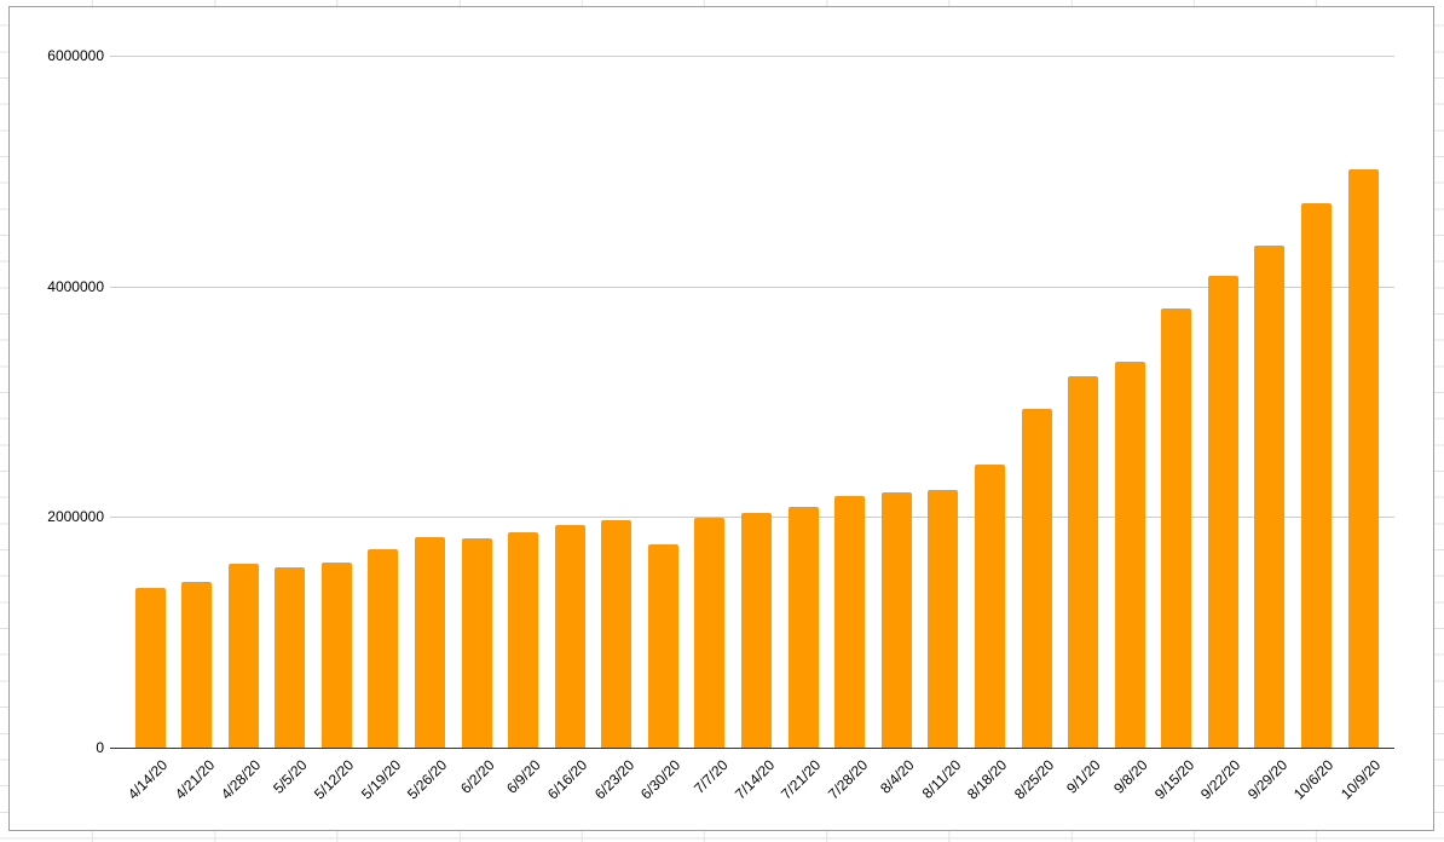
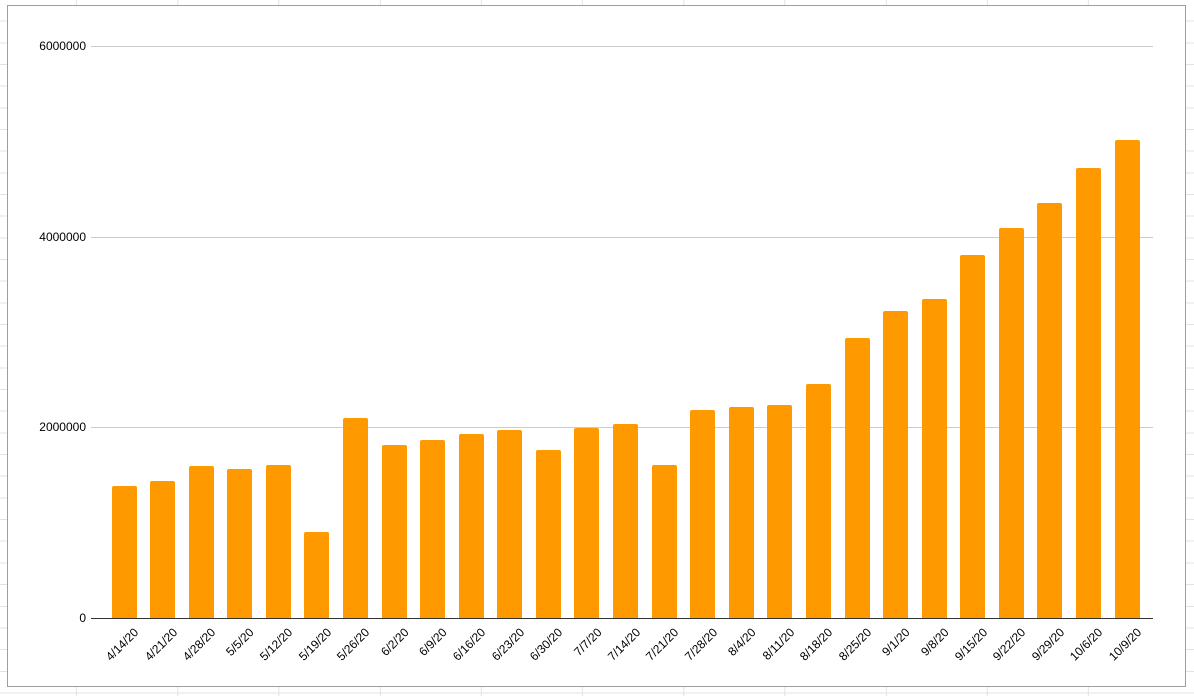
5/19/20: 1700000 -> 900000
5/26/20: 1800000 -> 2100000
7/21/20: 2100000 -> 1600000
